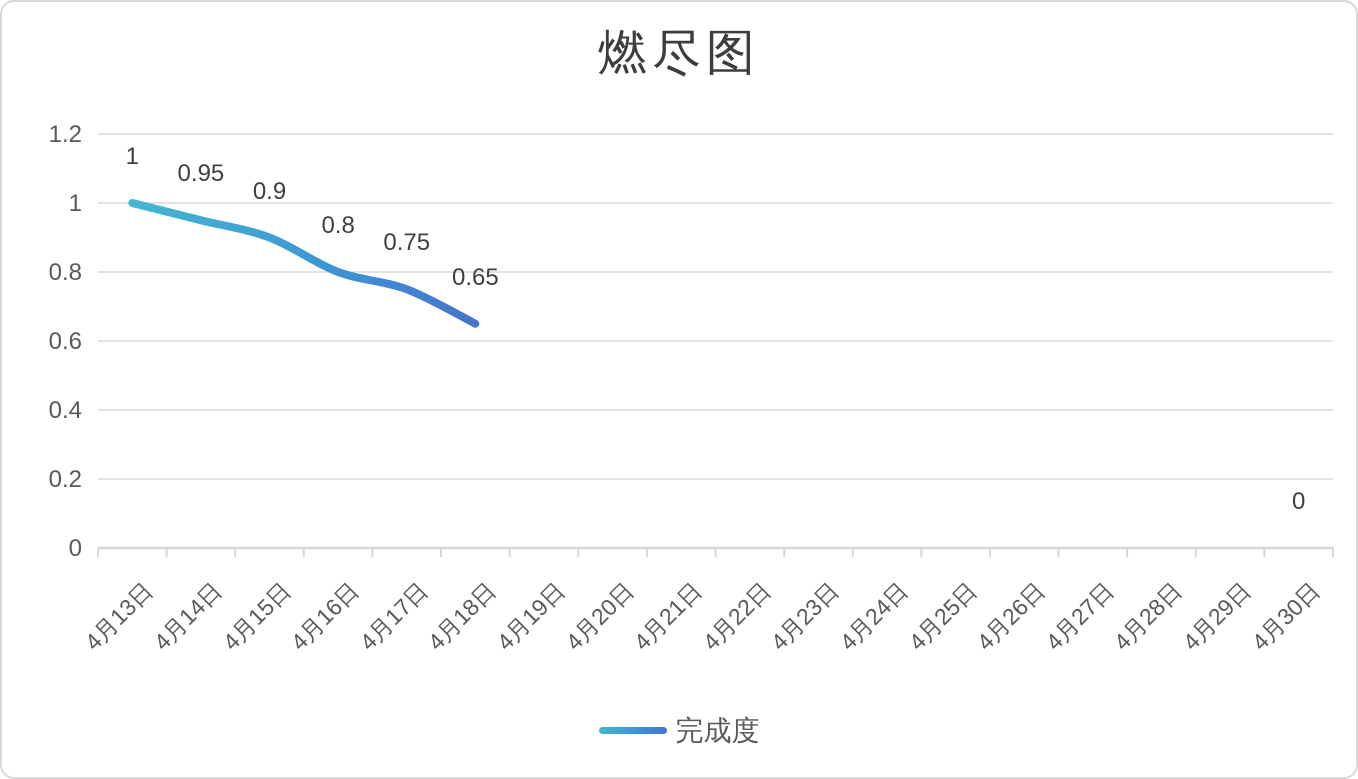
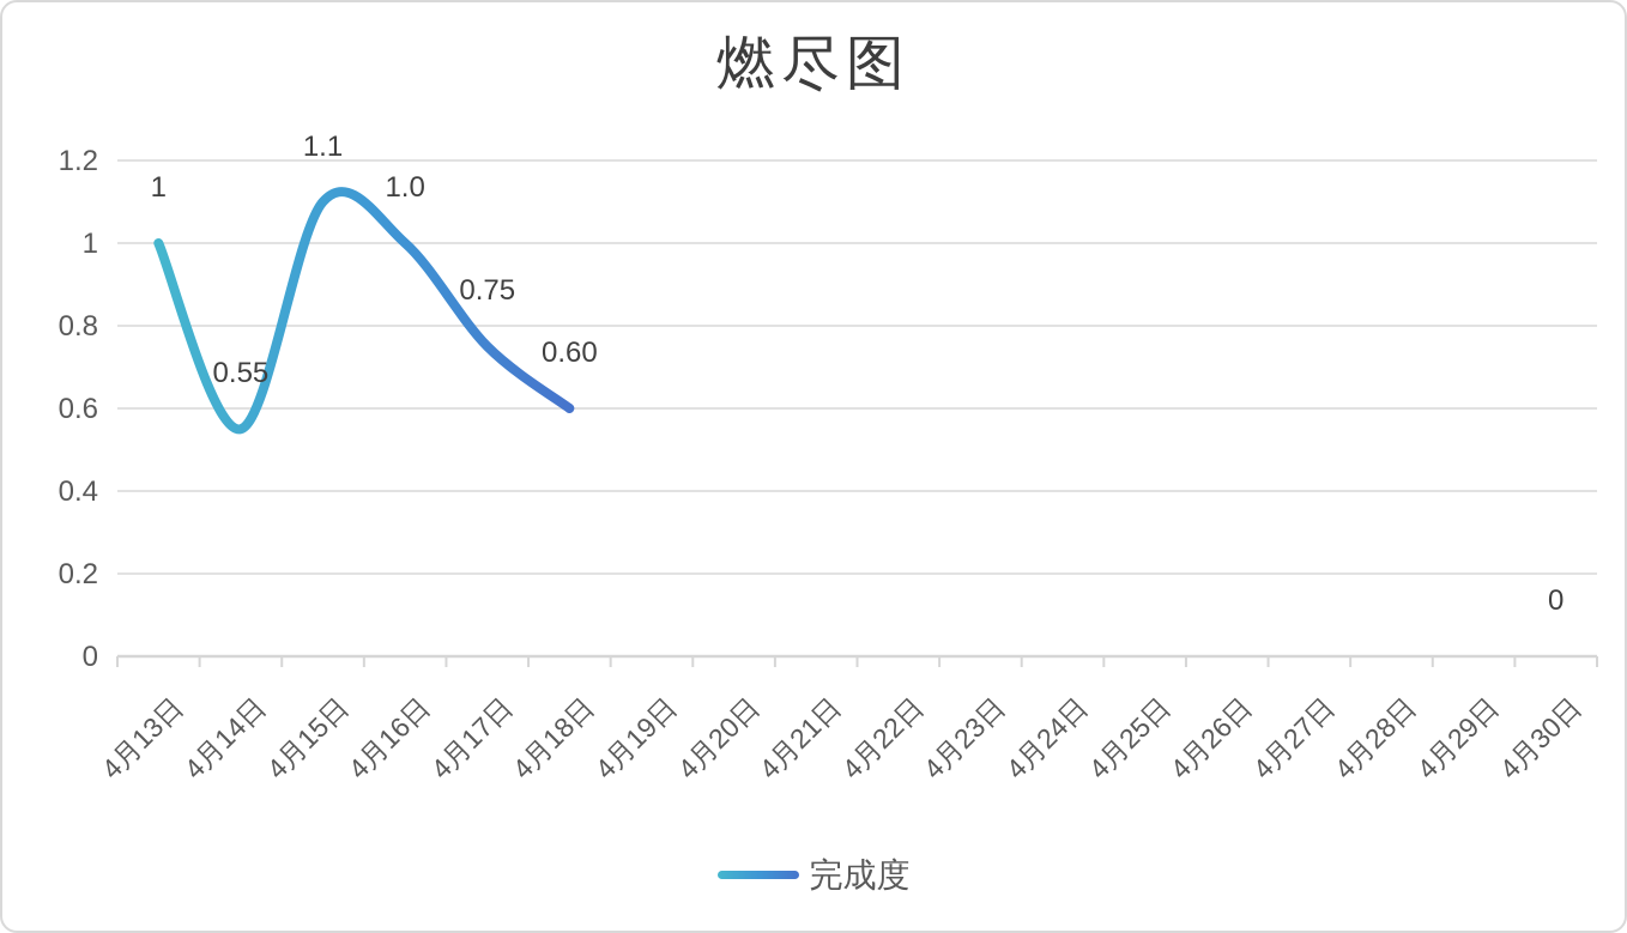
4月14日: 0.95 -> 0.55
4月15日: 0.9 -> 1.1
4月16日: 0.8 -> 1.0
4月18日: 0.65 -> 0.60
